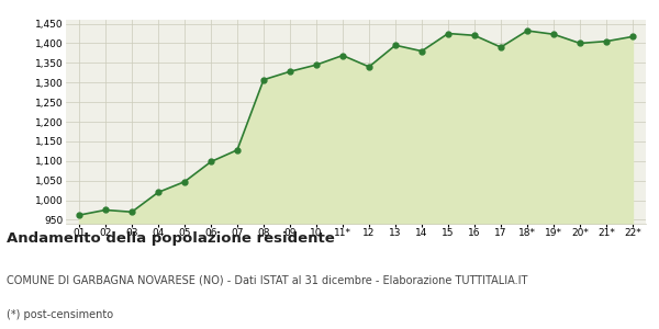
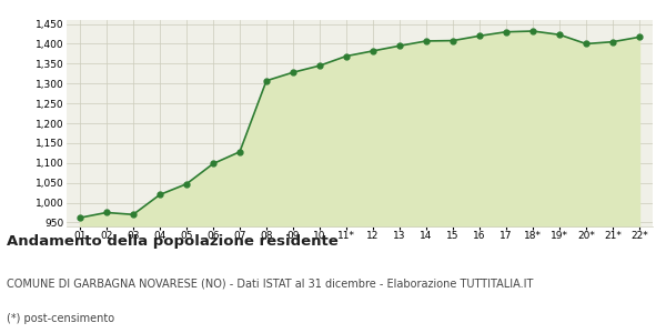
12: 1,340 -> 1,382
14: 1,380 -> 1,407
15: 1,425 -> 1,408
17: 1,390 -> 1,430
